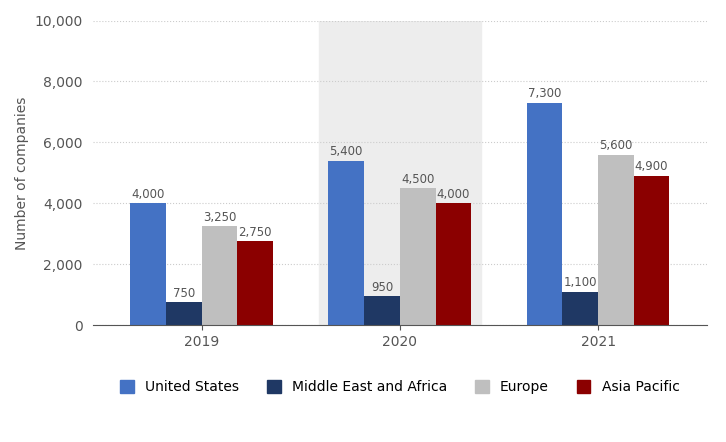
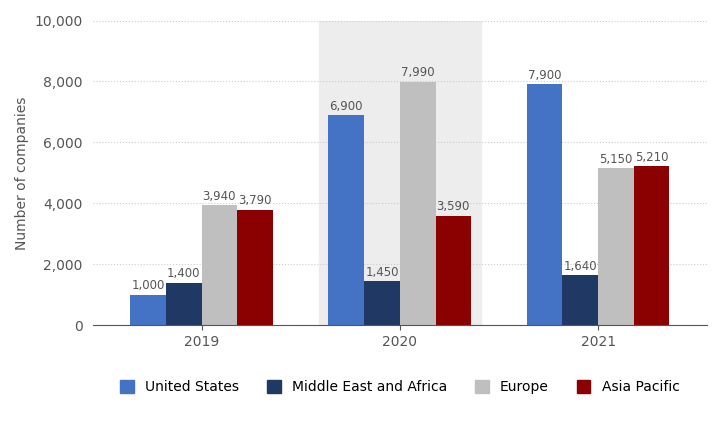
United States/2019: 4,000 -> 1,000
Middle East and Africa/2019: 750 -> 1,400
Europe/2019: 3,250 -> 3,940
Asia Pacific/2019: 2,750 -> 3,790
United States/2020: 5,400 -> 6,900
Middle East and Africa/2020: 950 -> 1,450
Europe/2020: 4,500 -> 7,990
Asia Pacific/2020: 4,000 -> 3,590
United States/2021: 7,300 -> 7,900
Middle East and Africa/2021: 1,100 -> 1,640
Europe/2021: 5,600 -> 5,150
Asia Pacific/2021: 4,900 -> 5,210
